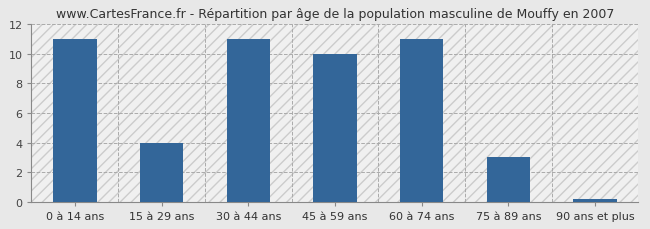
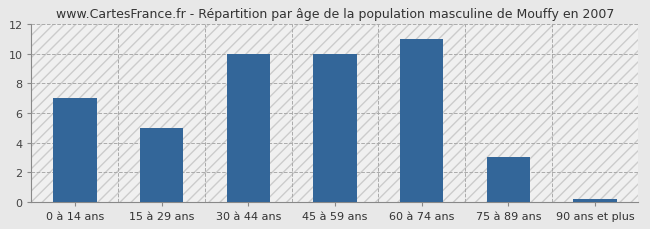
0 à 14 ans: 11.0 -> 7.0
15 à 29 ans: 4.0 -> 5.0
30 à 44 ans: 11.0 -> 10.0
